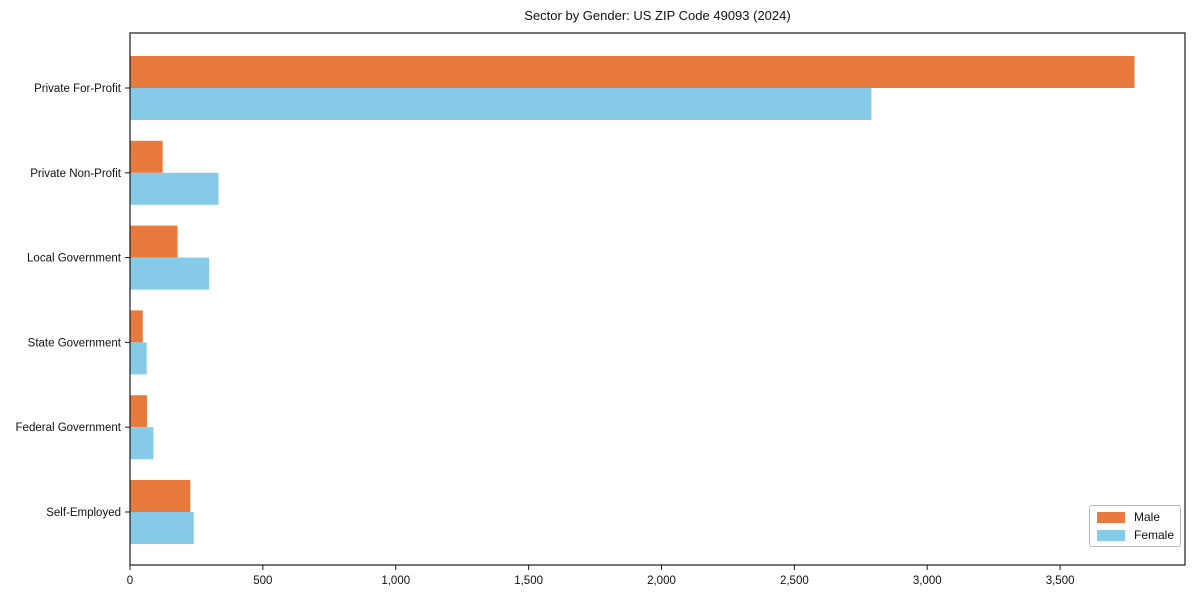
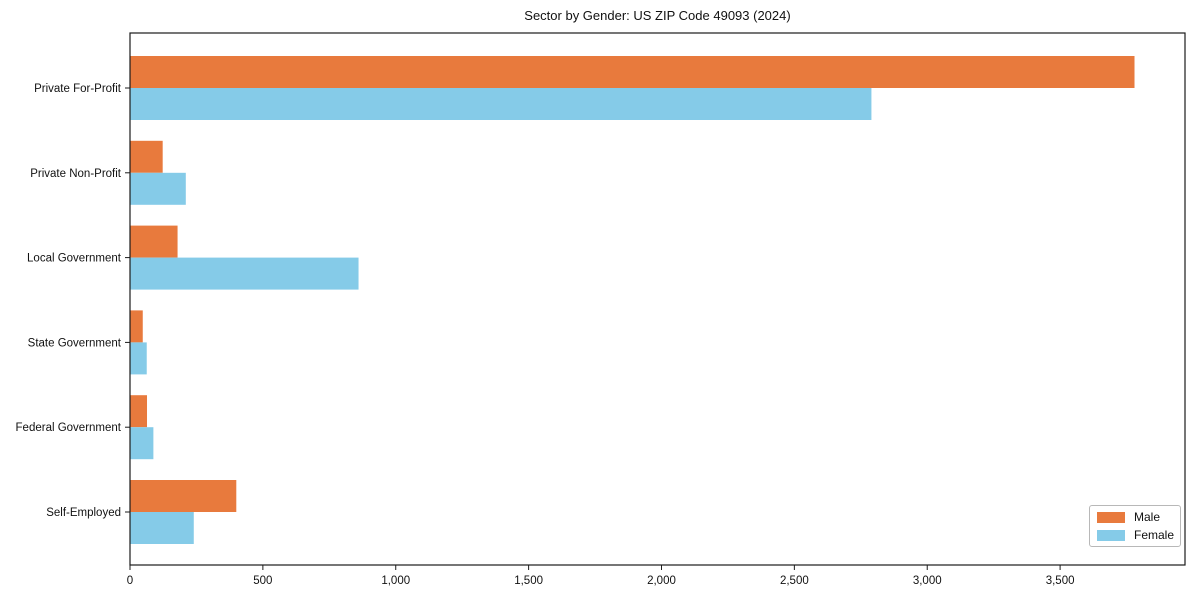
Female/Private Non-Profit: 330 -> 210
Female/Local Government: 300 -> 860
Male/Self-Employed: 230 -> 400
